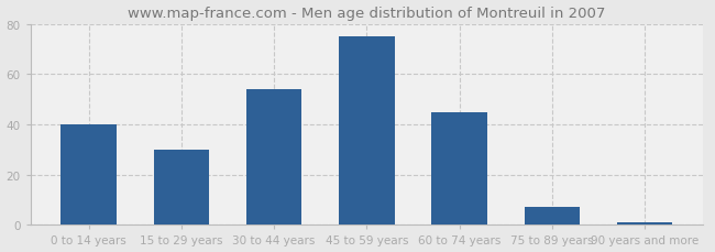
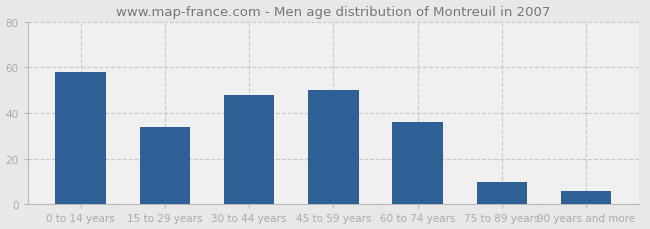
0 to 14 years: 40 -> 58
15 to 29 years: 30 -> 34
30 to 44 years: 54 -> 48
45 to 59 years: 75 -> 50
60 to 74 years: 45 -> 36
75 to 89 years: 7 -> 10
90 years and more: 1 -> 6
